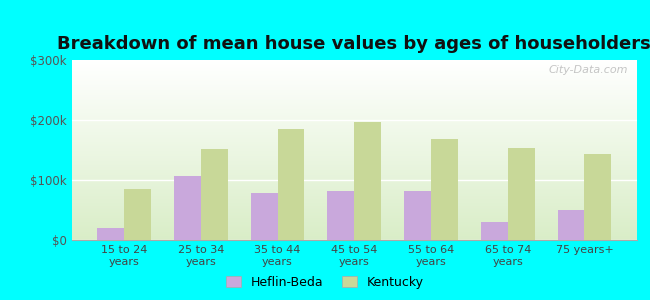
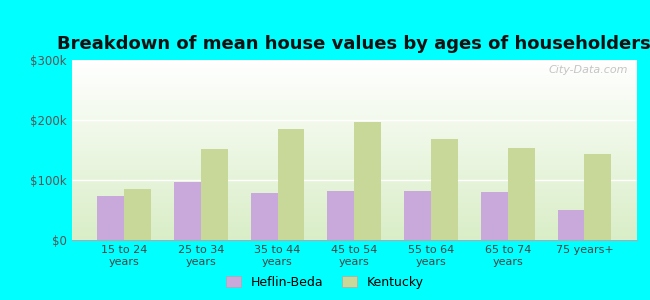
Heflin-Beda/15 to 24 years: $20k -> $74k
Heflin-Beda/25 to 34 years: $107k -> $96k
Heflin-Beda/65 to 74 years: $30k -> $80k
